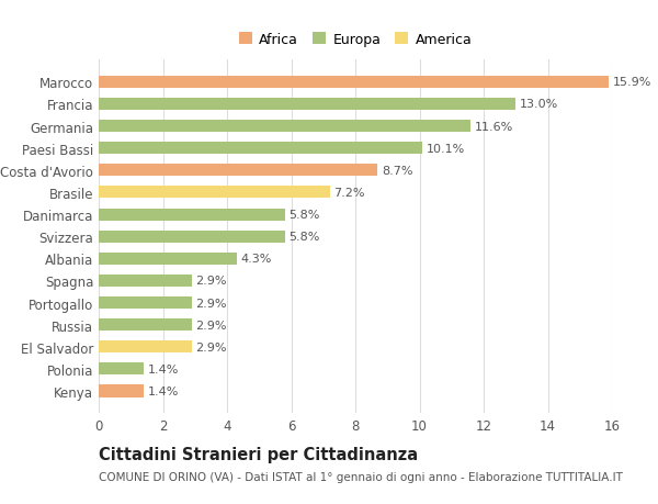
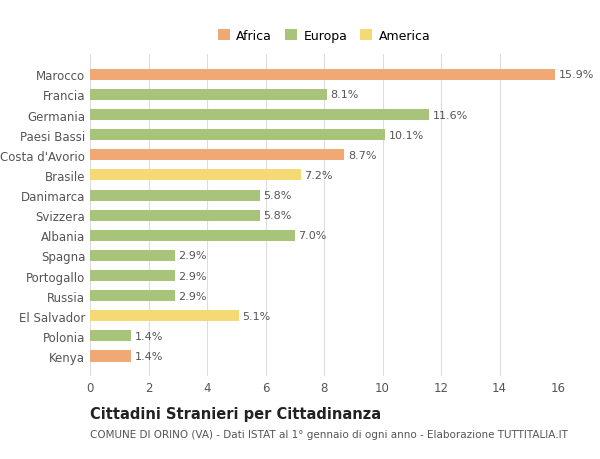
Francia: 13.0% -> 8.1%
Albania: 4.3% -> 7.0%
El Salvador: 2.9% -> 5.1%
